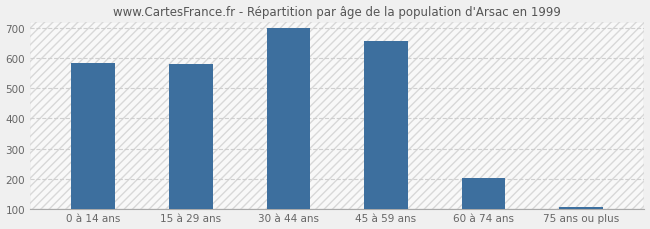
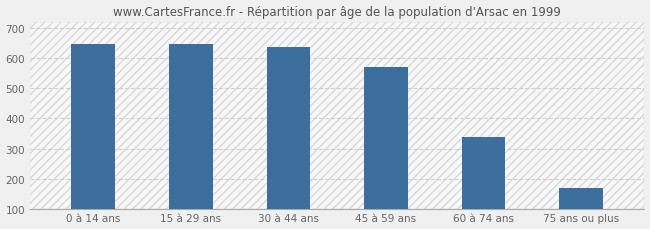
0 à 14 ans: 582 -> 645
15 à 29 ans: 581 -> 645
30 à 44 ans: 700 -> 635
45 à 59 ans: 655 -> 570
60 à 74 ans: 204 -> 340
75 ans ou plus: 108 -> 170
